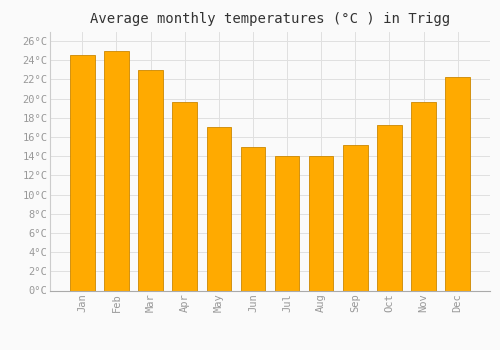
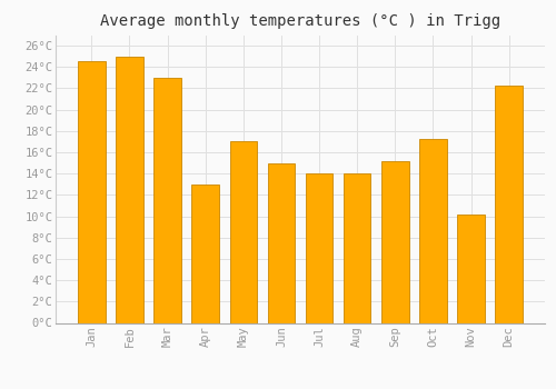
Apr: 19.7°C -> 13.0°C
Nov: 19.7°C -> 10.2°C
